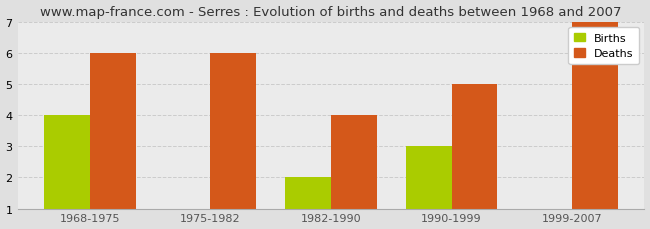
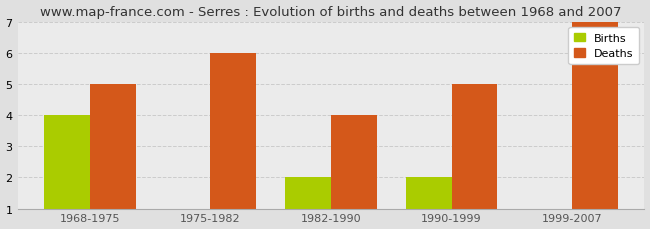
Deaths/1968-1975: 6 -> 5
Births/1990-1999: 3.0 -> 2.0
